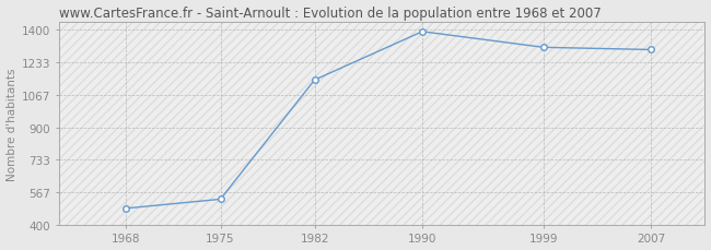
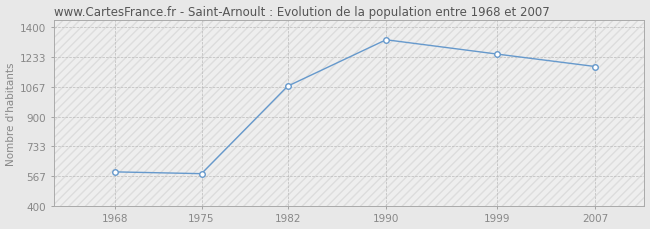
1968: 480 -> 590
1975: 530 -> 580
1982: 1140 -> 1070
1990: 1390 -> 1330
1999: 1310 -> 1250
2007: 1300 -> 1180
